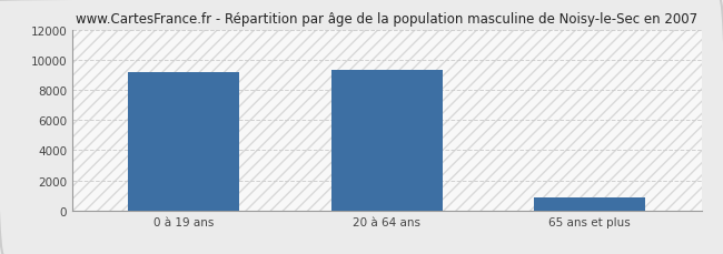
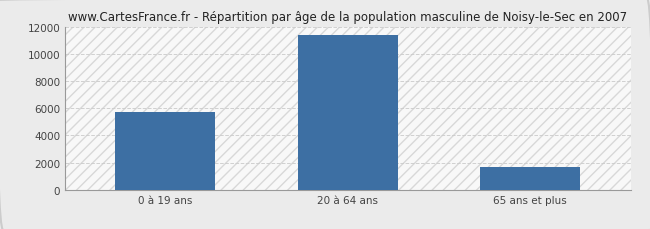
0 à 19 ans: 9200 -> 5700
20 à 64 ans: 9300 -> 11400
65 ans et plus: 900 -> 1700
